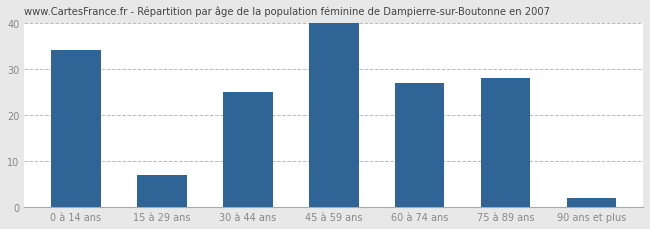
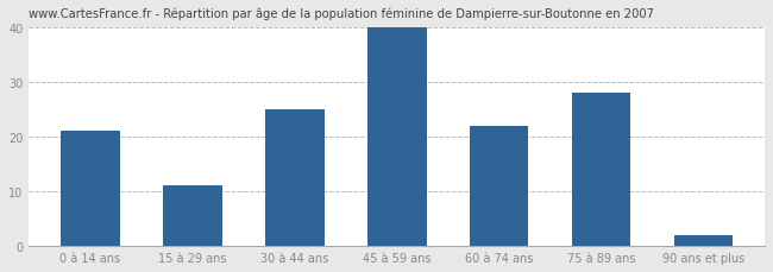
0 à 14 ans: 34 -> 21
15 à 29 ans: 7 -> 11
60 à 74 ans: 27 -> 22
